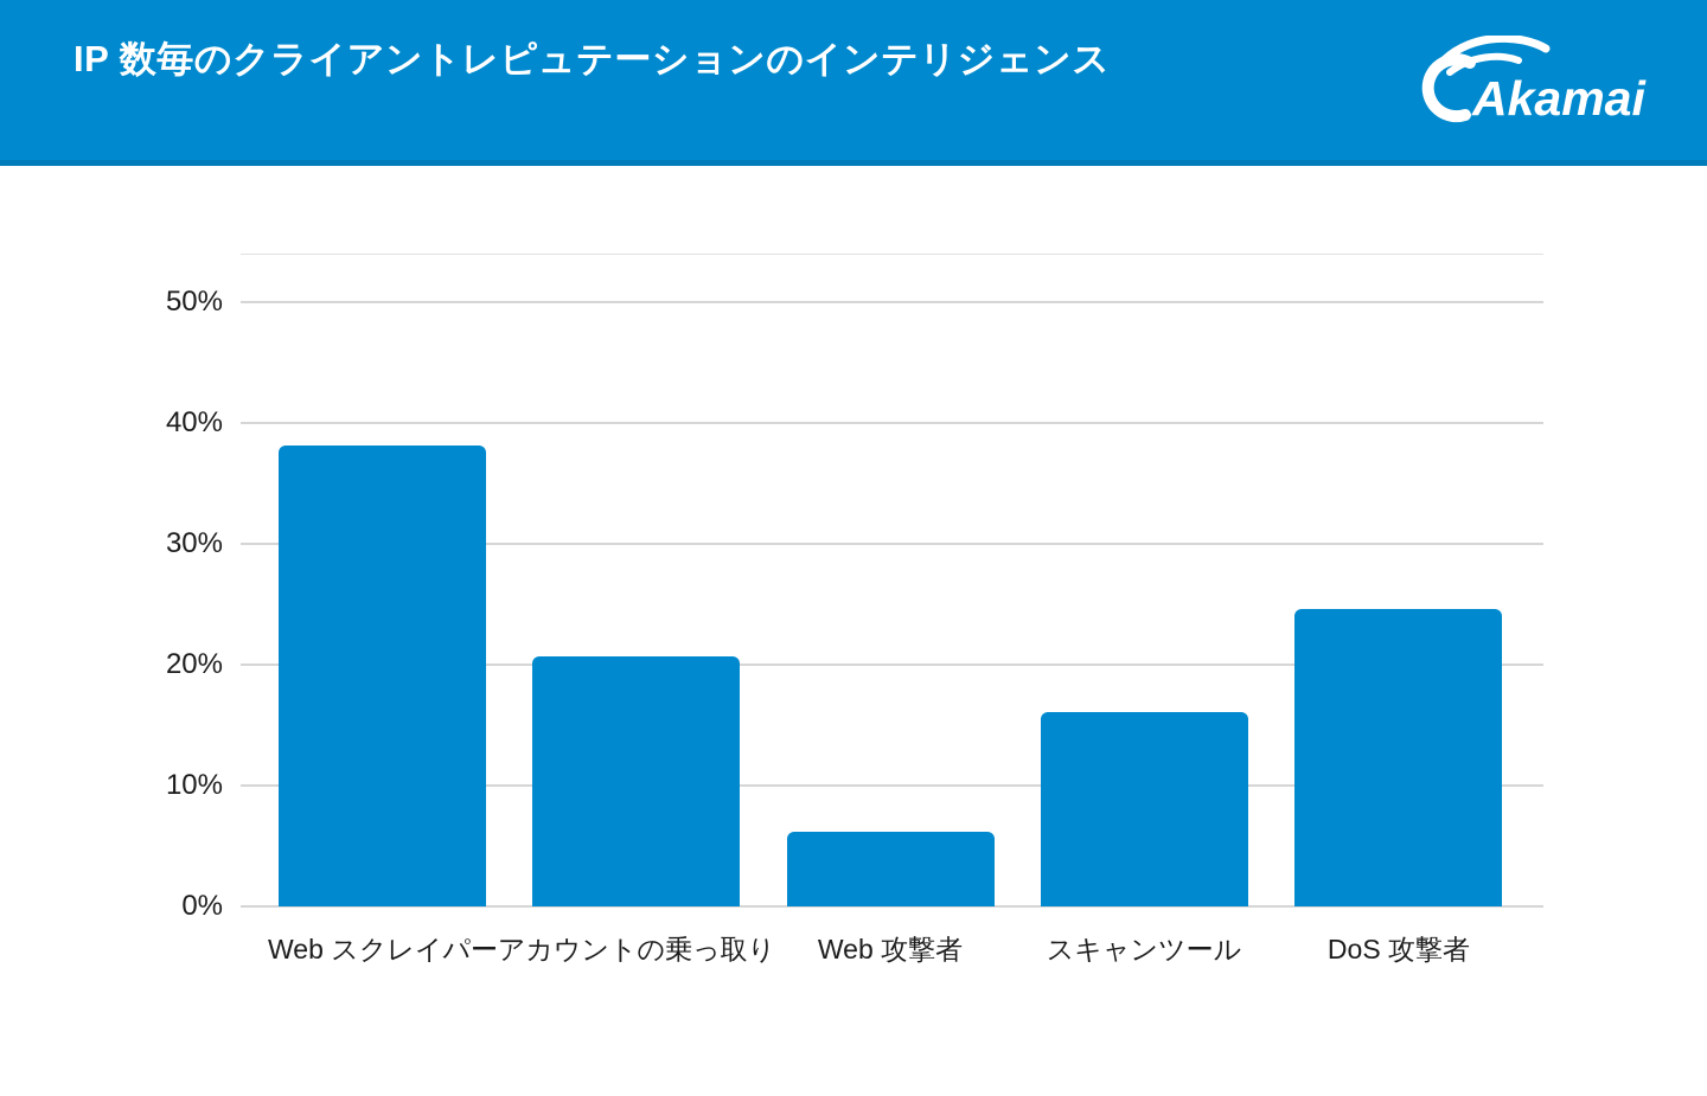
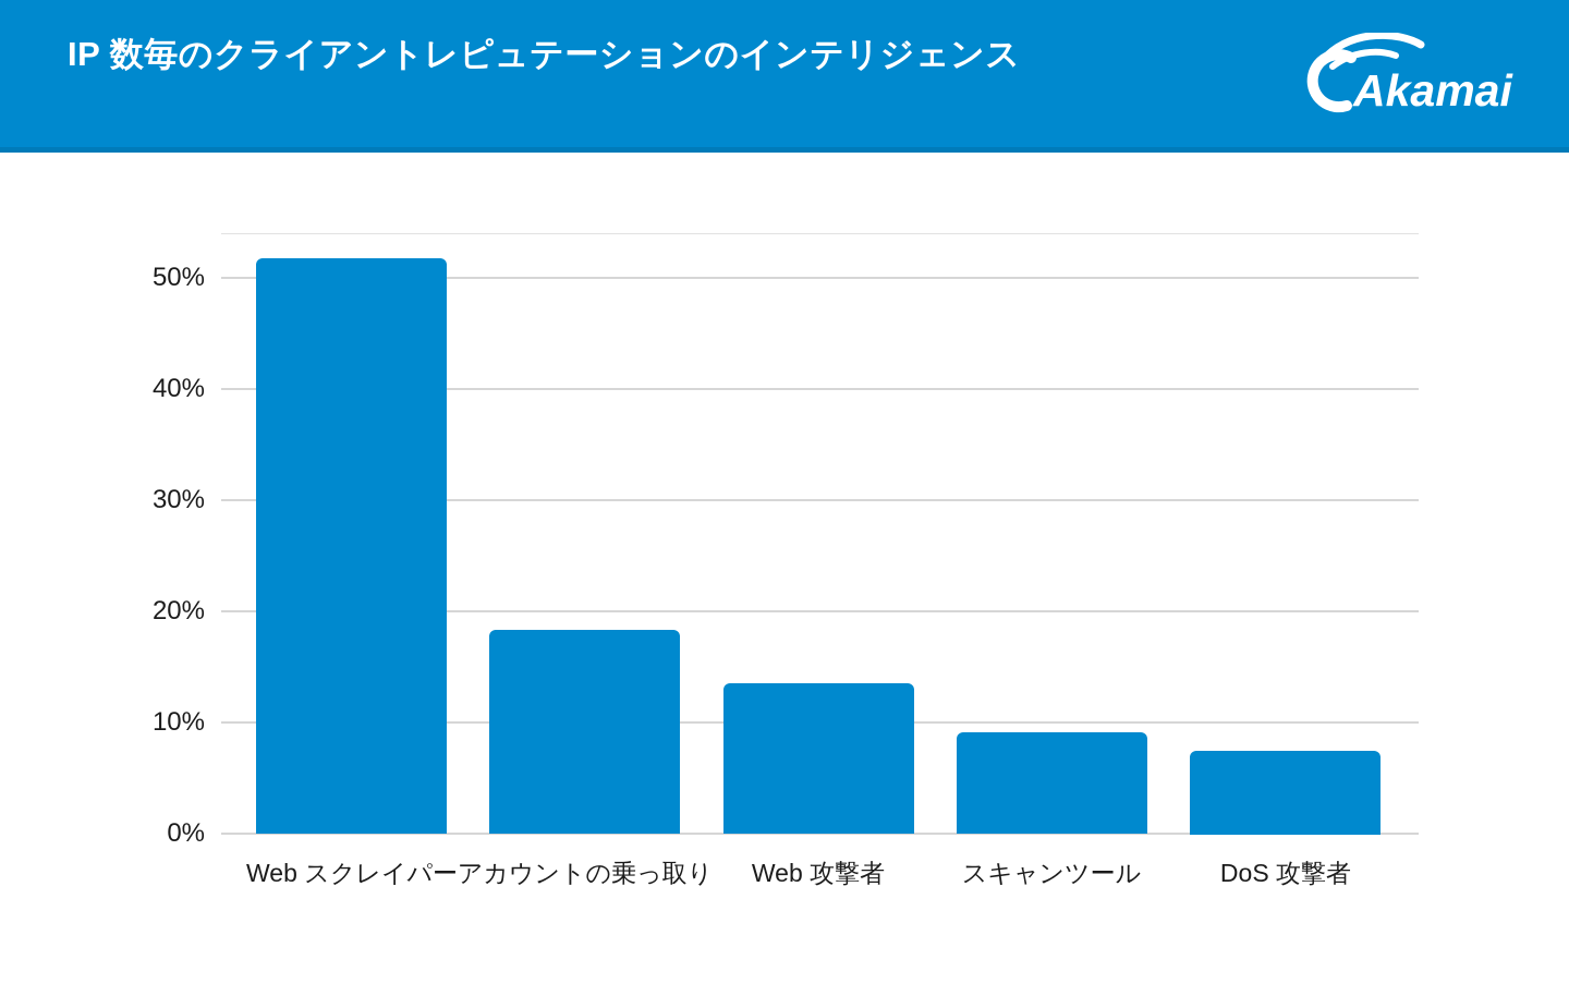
Web スクレイパー: 38.1% -> 51.8%
アカウントの乗っ取り: 20.7% -> 18.3%
Web 攻撃者: 6.2% -> 13.5%
スキャンツール: 16.1% -> 9.1%
DoS 攻撃者: 24.6% -> 7.5%
